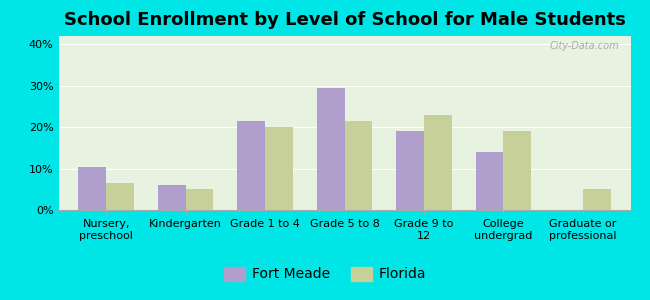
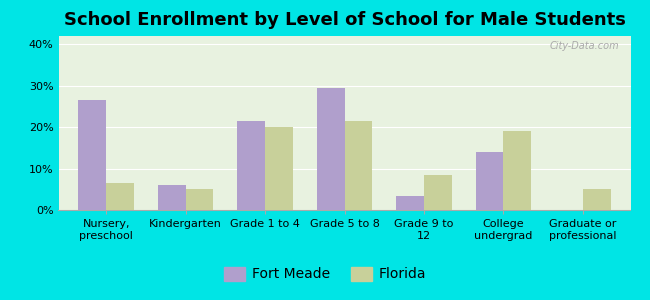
Fort Meade/Nursery, preschool: 10.5% -> 26.5%
Fort Meade/Grade 9 to 12: 19.0% -> 3.5%
Florida/Grade 9 to 12: 23.0% -> 8.5%
